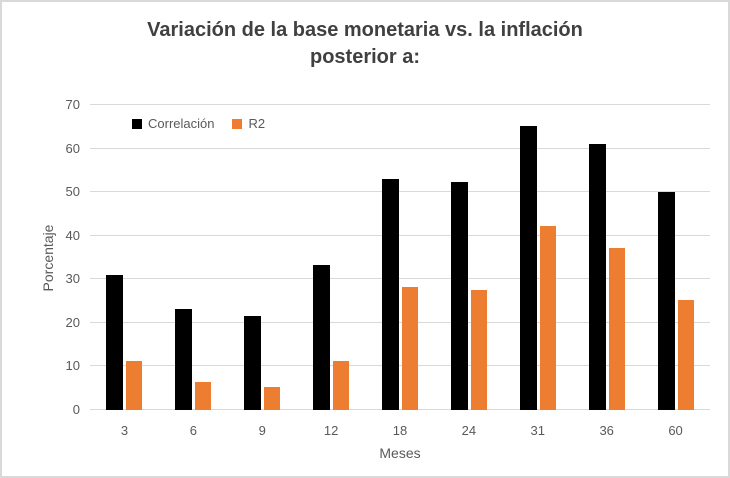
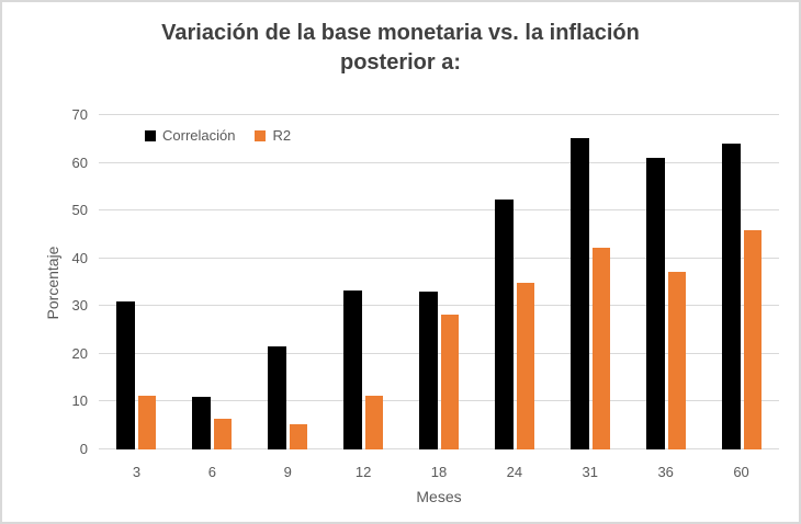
Correlación/6: 23 -> 11
Correlación/18: 53 -> 33
R2/24: 28 -> 35
Correlación/60: 50 -> 64
R2/60: 25 -> 46
